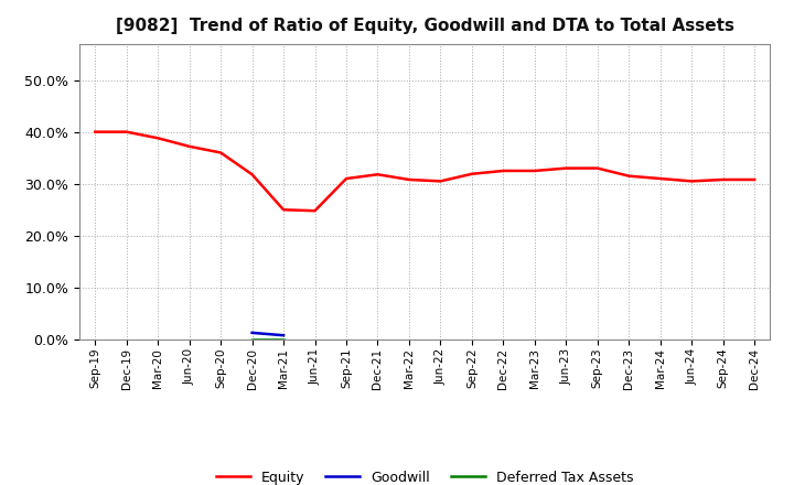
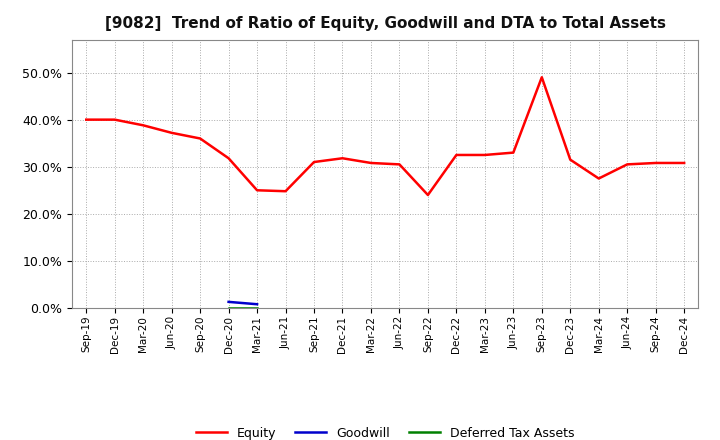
Sep-22: 31.9% -> 24.0%
Sep-23: 33.0% -> 49.0%
Mar-24: 31.0% -> 27.5%
